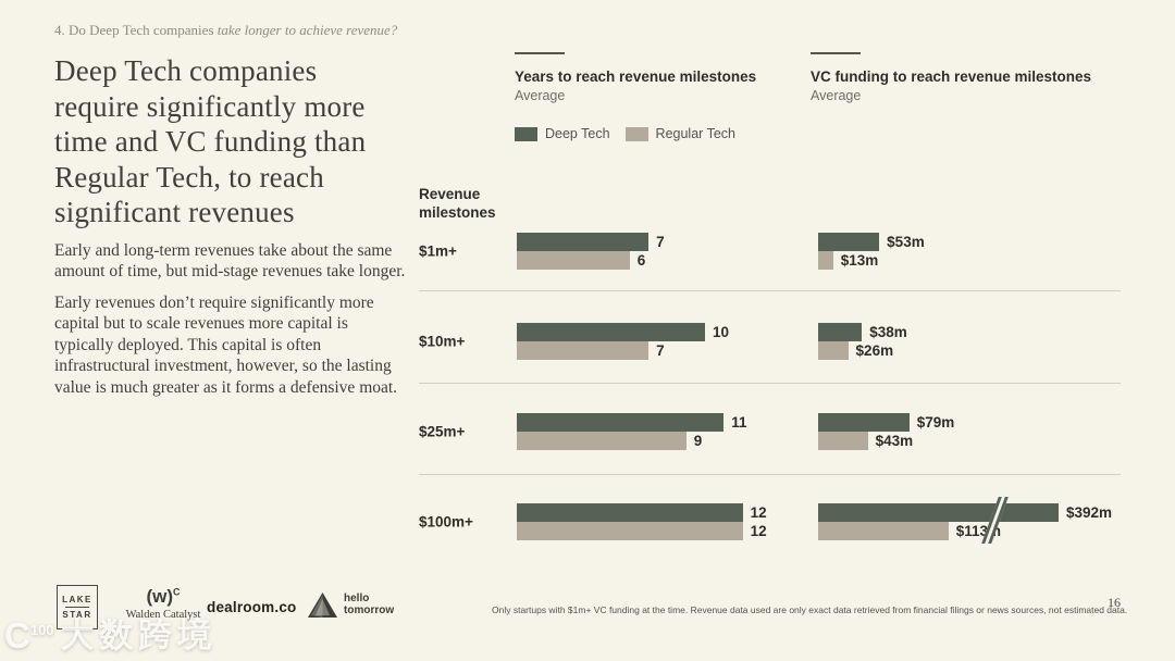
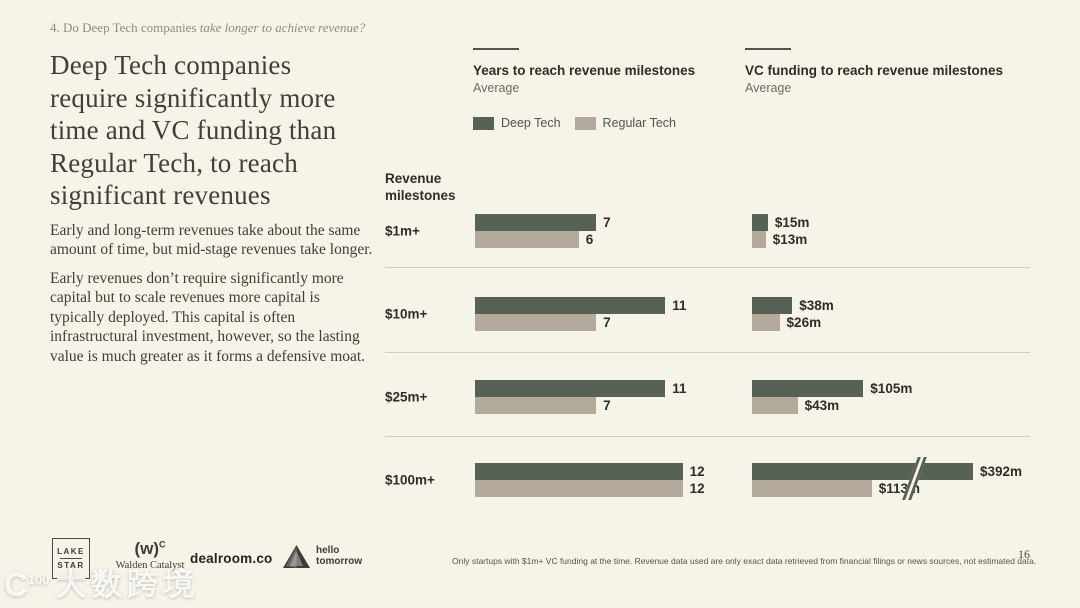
Years to reach revenue milestones/Deep Tech/$10m+: 10 -> 11
Years to reach revenue milestones/Regular Tech/$25m+: 9 -> 7
VC funding to reach revenue milestones/Deep Tech/$1m+: $53m -> $15m
VC funding to reach revenue milestones/Deep Tech/$25m+: $79m -> $105m
